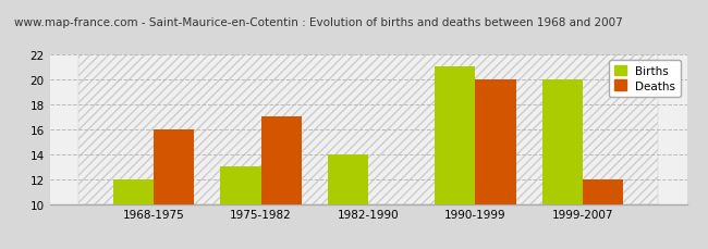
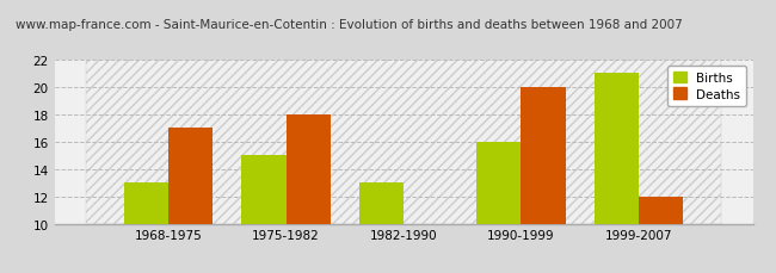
Births/1968-1975: 12 -> 13
Deaths/1968-1975: 16 -> 17
Births/1975-1982: 13 -> 15
Deaths/1975-1982: 17 -> 18
Births/1982-1990: 14 -> 13
Births/1990-1999: 21 -> 16
Births/1999-2007: 20 -> 21
